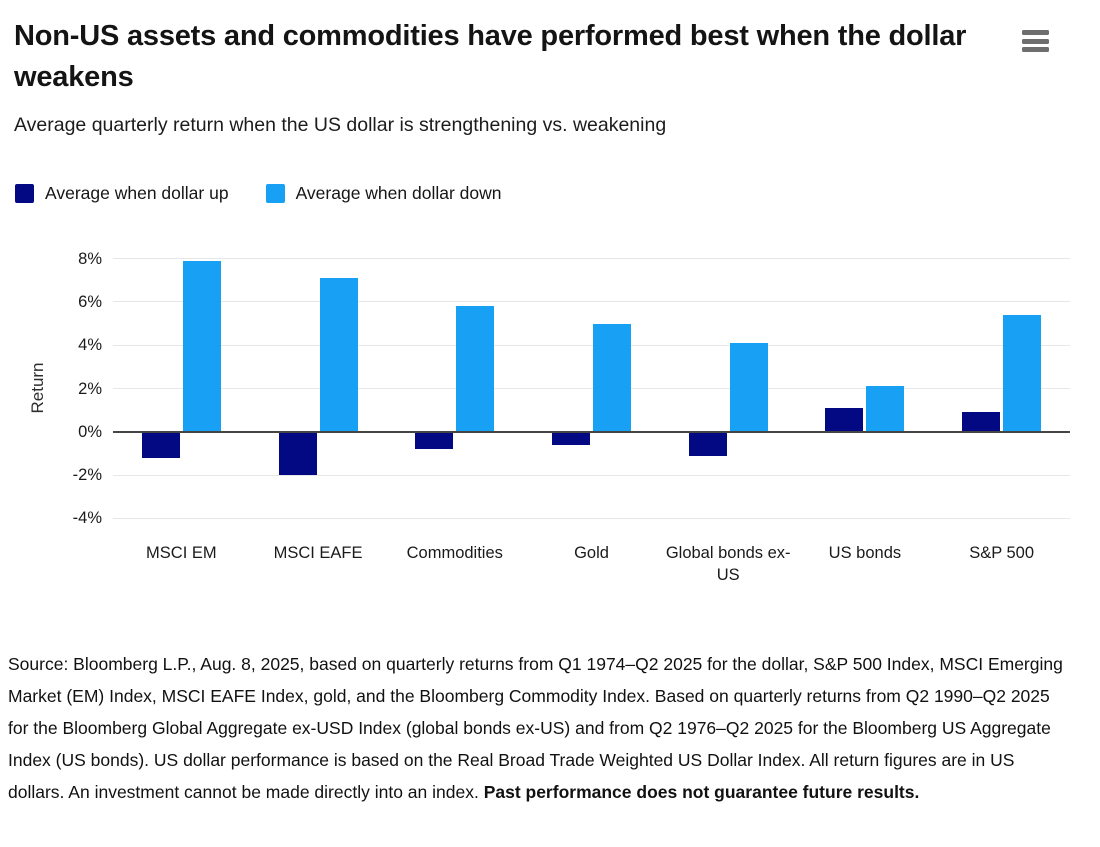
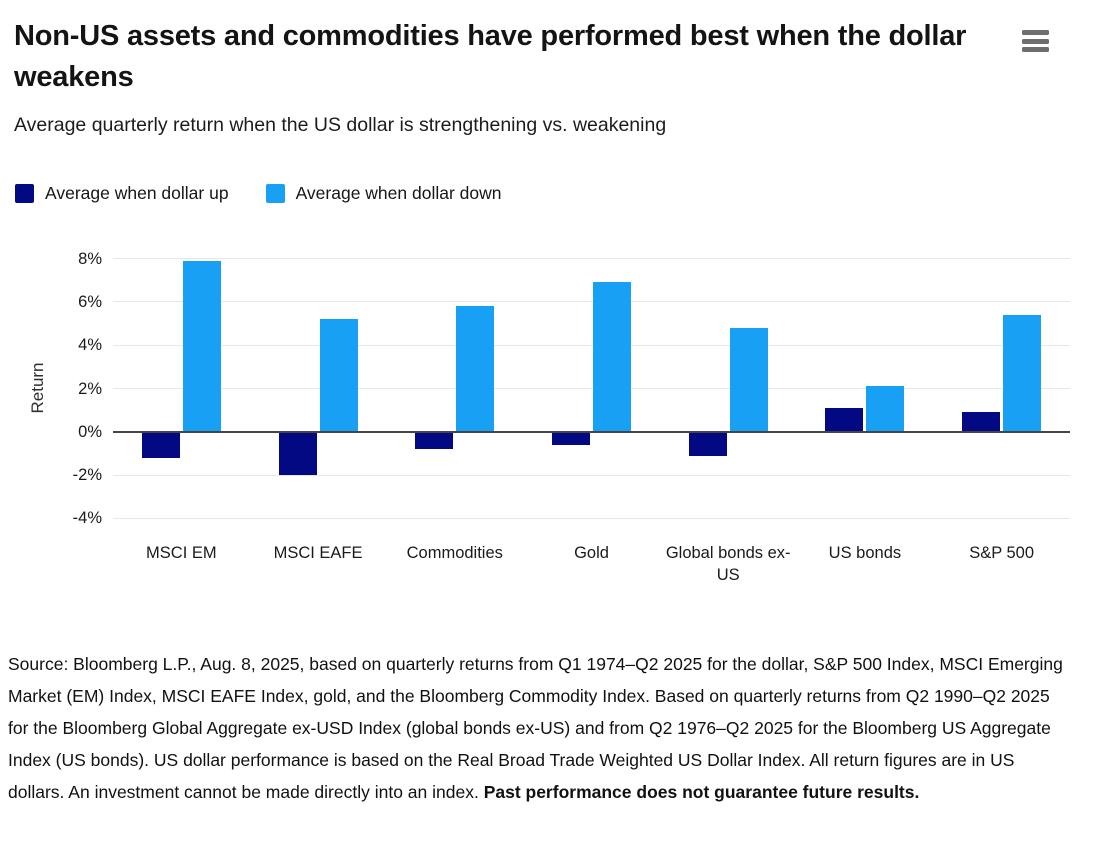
Average when dollar down/MSCI EAFE: 7.1% -> 5.2%
Average when dollar down/Gold: 5.0% -> 6.9%
Average when dollar down/Global bonds ex-US: 4.1% -> 4.8%
